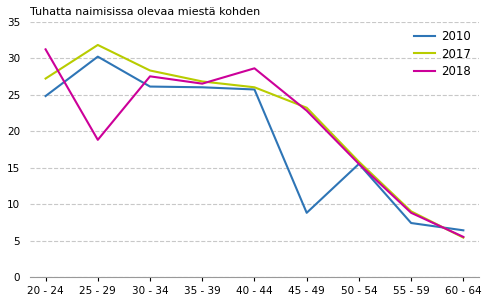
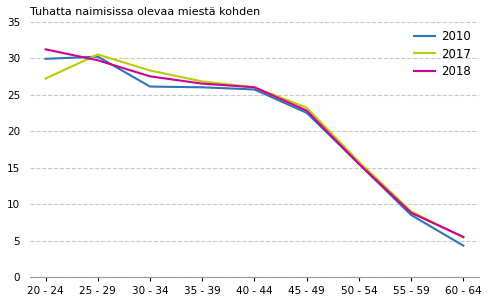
2010/20 - 24: 24.8 -> 29.9
2017/25 - 29: 31.8 -> 30.5
2018/25 - 29: 18.8 -> 29.7
2018/40 - 44: 28.6 -> 26.0
2010/45 - 49: 8.8 -> 22.5
2010/55 - 59: 7.4 -> 8.5
2010/60 - 64: 6.4 -> 4.3
